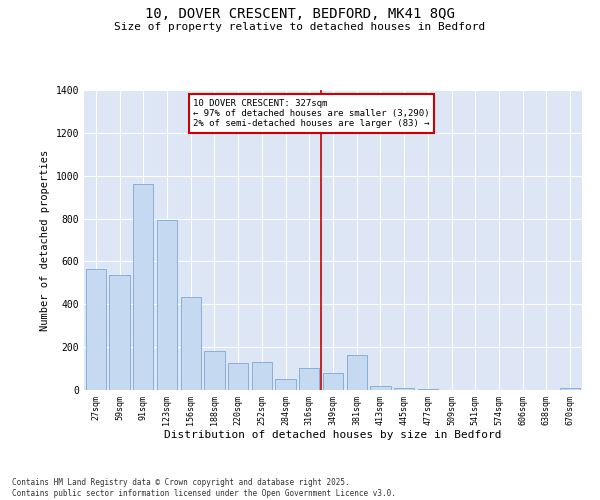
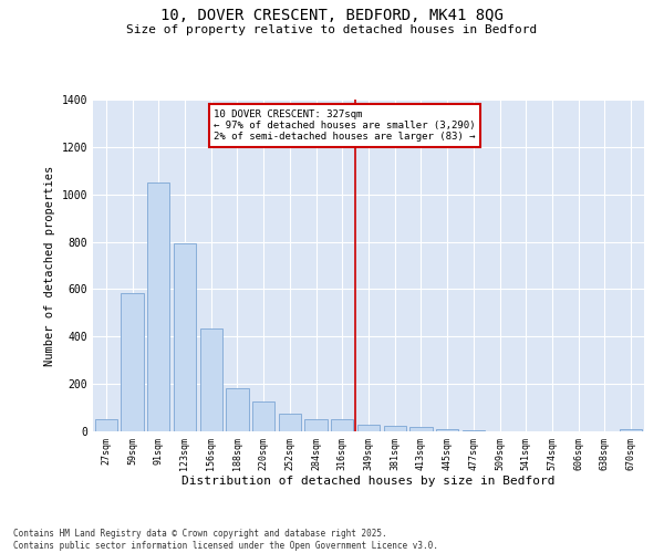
27sqm: 565 -> 50
59sqm: 535 -> 585
91sqm: 960 -> 1050
252sqm: 130 -> 75
316sqm: 105 -> 50
349sqm: 80 -> 30
381sqm: 165 -> 25
